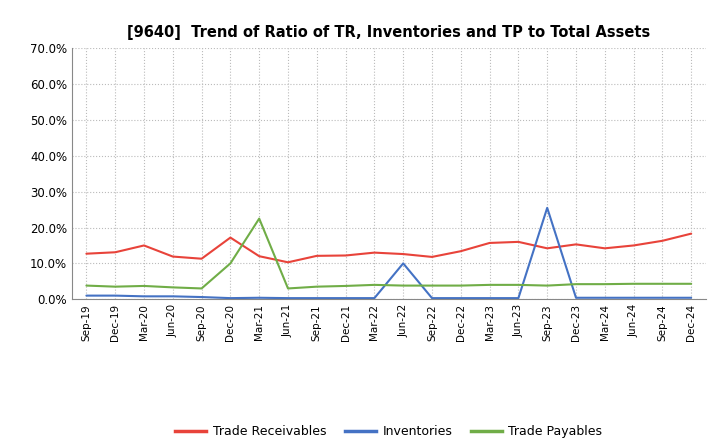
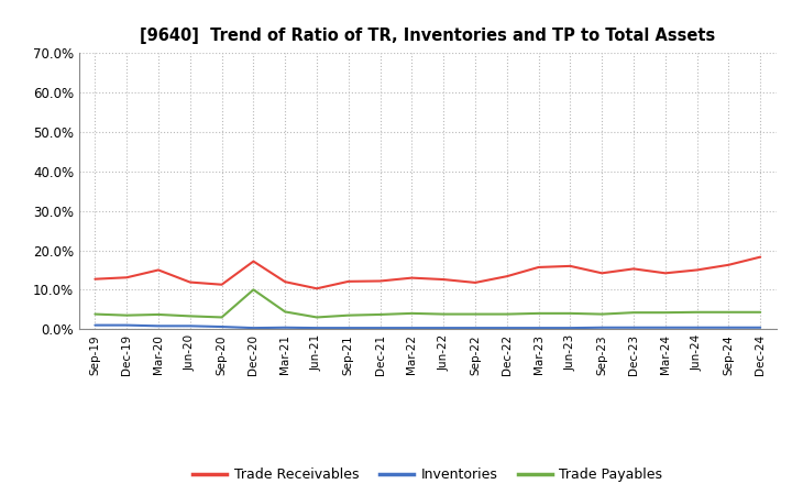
Trade Payables/Mar-21: 22.5% -> 4.4%
Inventories/Jun-22: 10.0% -> 0.3%
Inventories/Sep-23: 25.5% -> 0.4%
